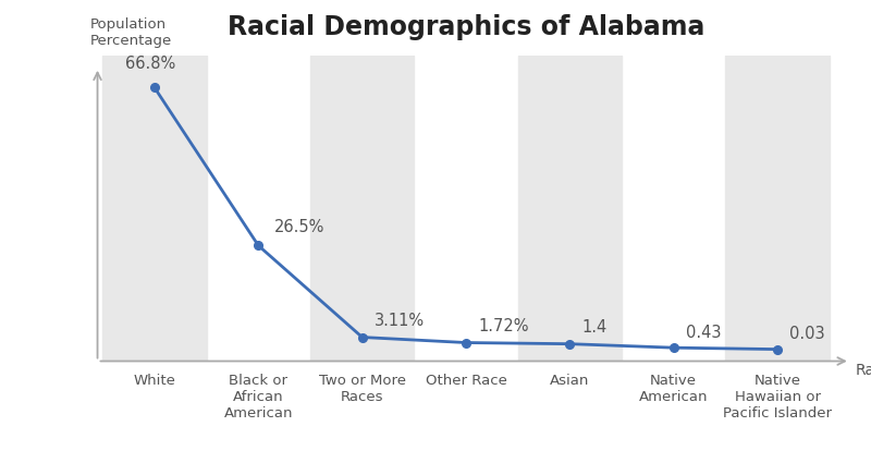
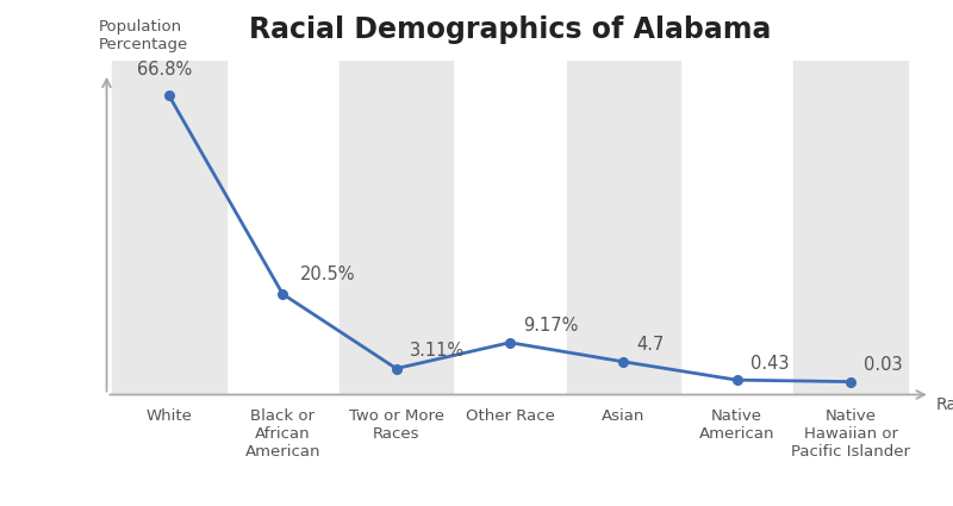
Black or African American: 26.5% -> 20.5%
Other Race: 1.72% -> 9.17%
Asian: 1.4 -> 4.7
